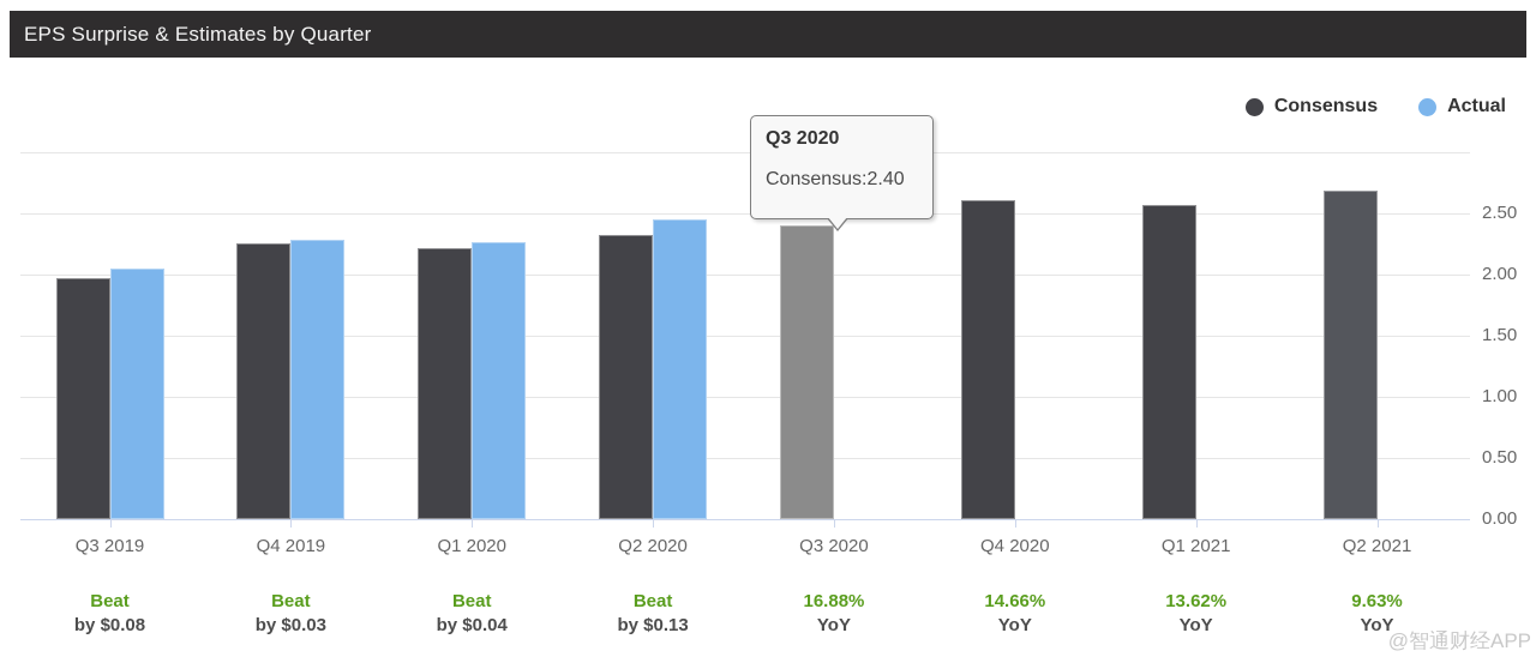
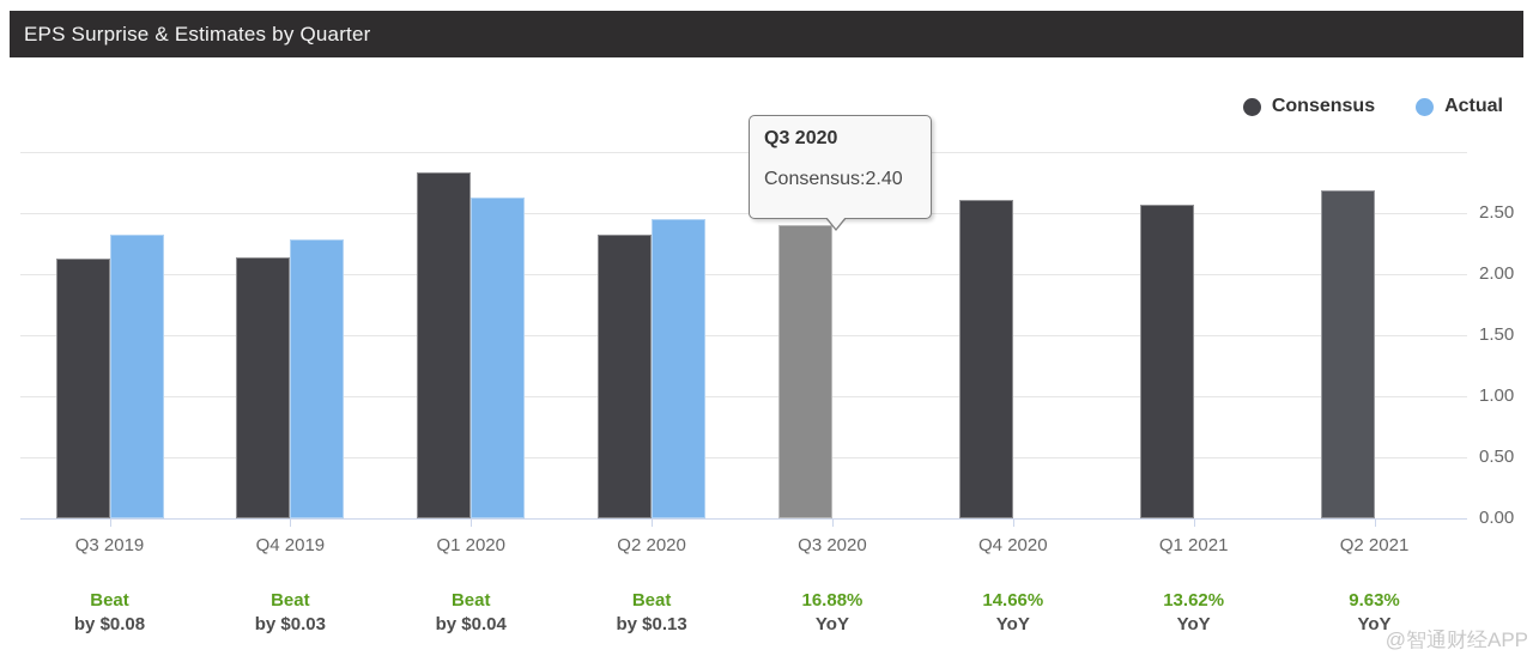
Consensus/Q3 2019: 1.97 -> 2.13
Actual/Q3 2019: 2.05 -> 2.32
Consensus/Q4 2019: 2.25 -> 2.14
Consensus/Q1 2020: 2.22 -> 2.83
Actual/Q1 2020: 2.26 -> 2.63
